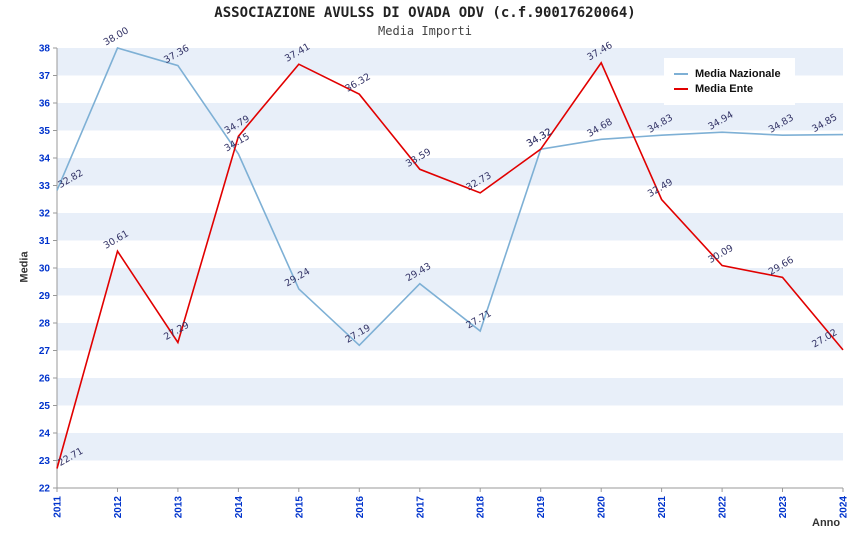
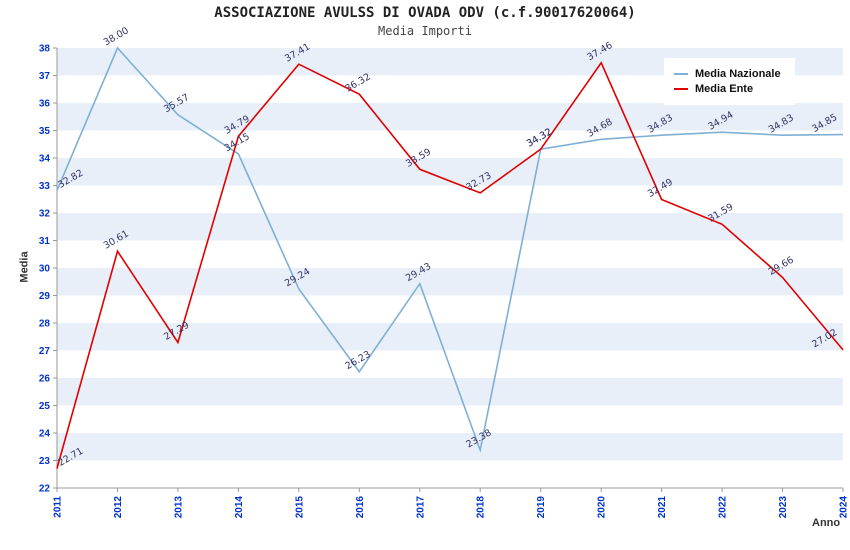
Media Nazionale/2013: 37.36 -> 35.57
Media Nazionale/2016: 27.19 -> 26.23
Media Nazionale/2018: 27.71 -> 23.38
Media Ente/2022: 30.09 -> 31.59
